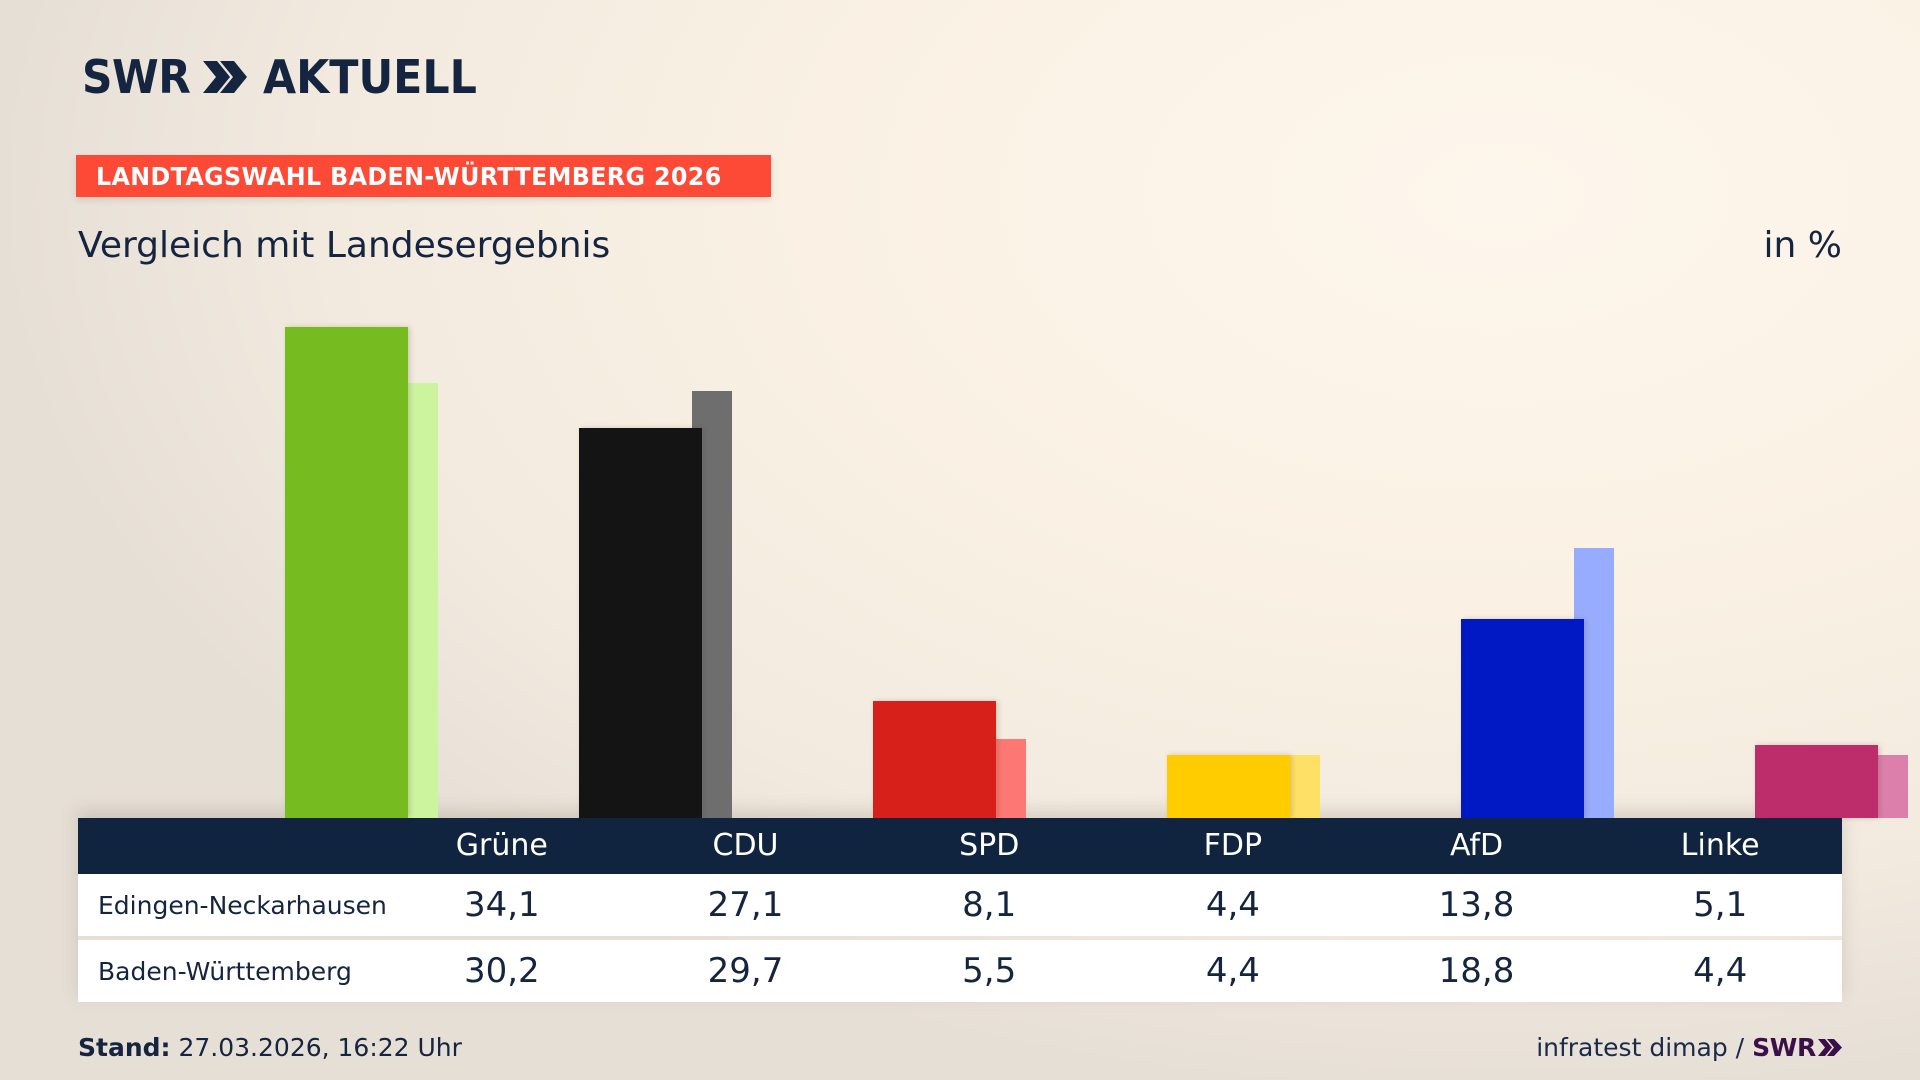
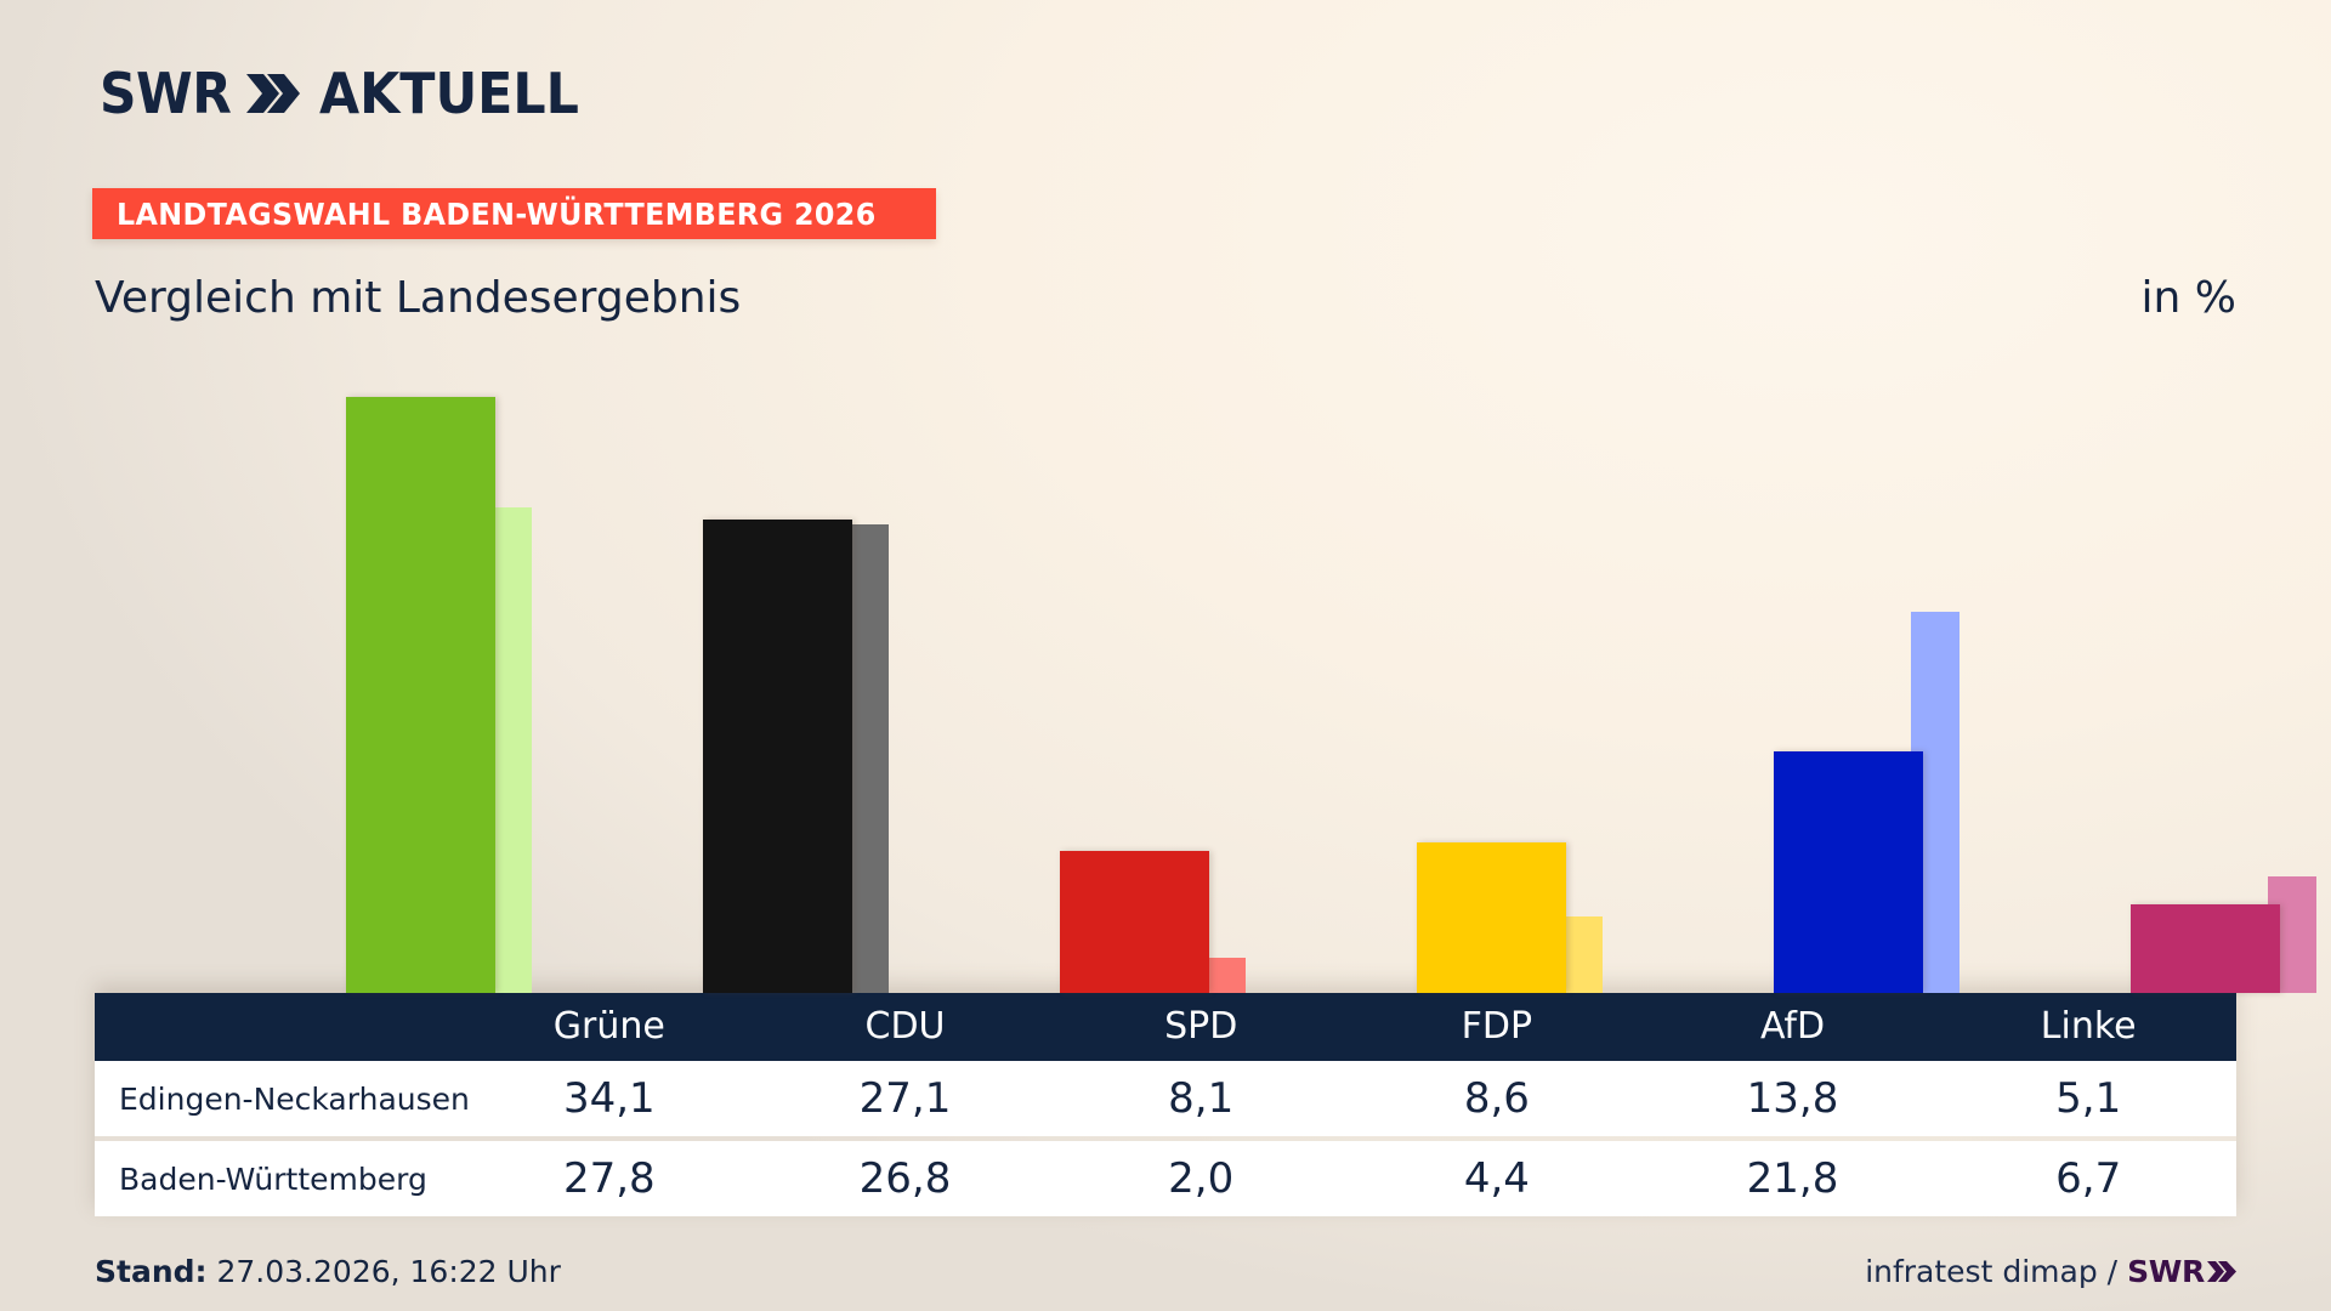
Baden-Württemberg/Grüne: 30,2 -> 27,8
Baden-Württemberg/CDU: 29,7 -> 26,8
Baden-Württemberg/SPD: 5,5 -> 2,0
Edingen-Neckarhausen/FDP: 4,4 -> 8,6
Baden-Württemberg/AfD: 18,8 -> 21,8
Baden-Württemberg/Linke: 4,4 -> 6,7
